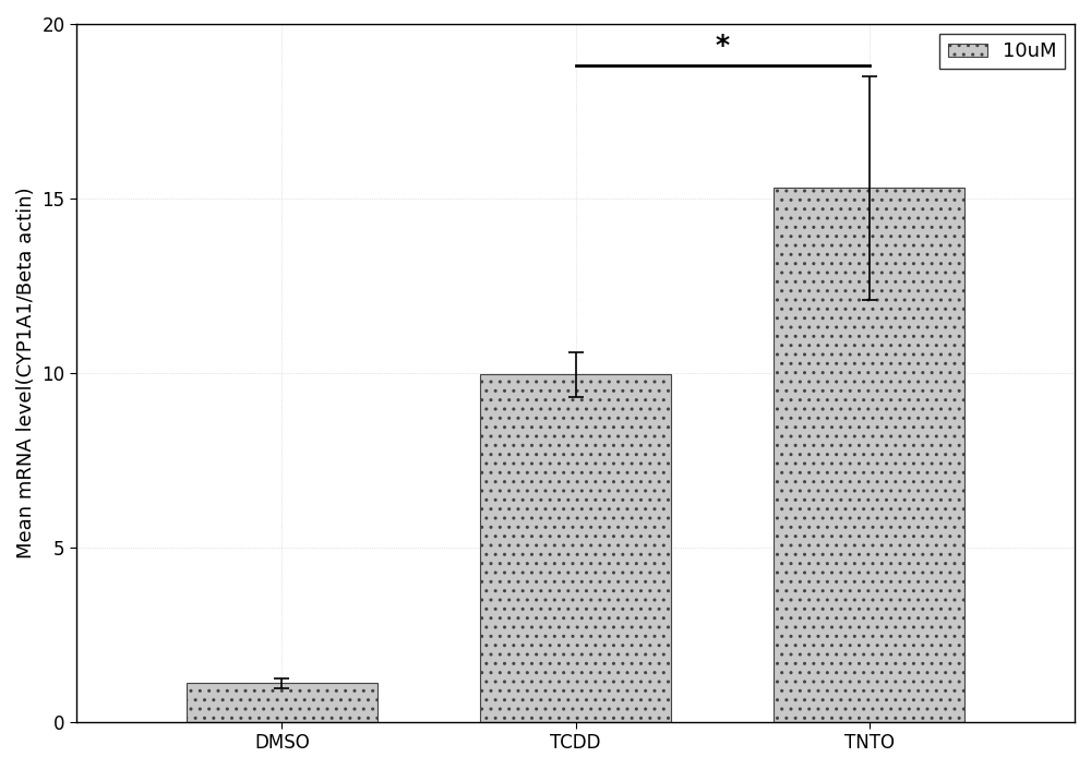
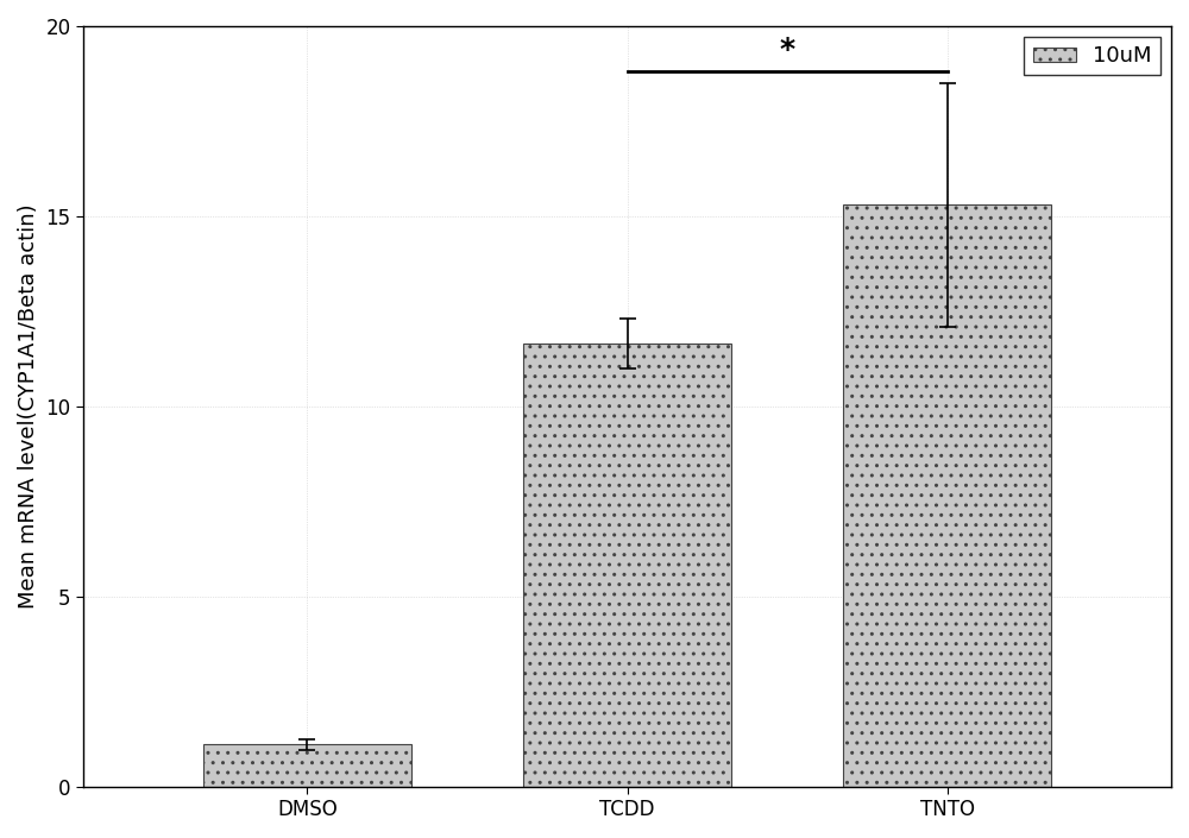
TCDD: 9.95 -> 11.65
